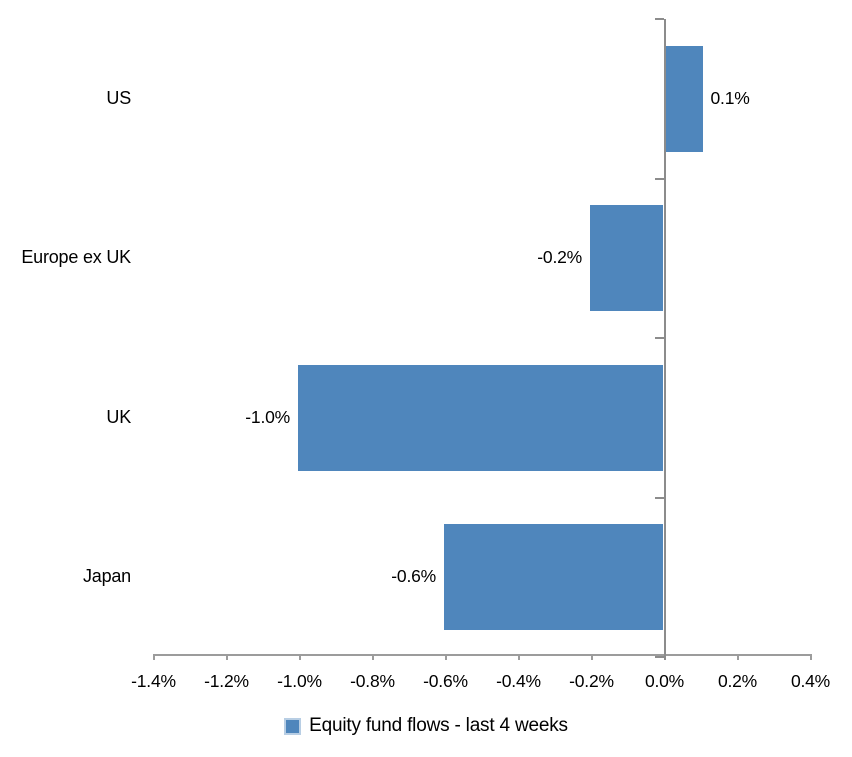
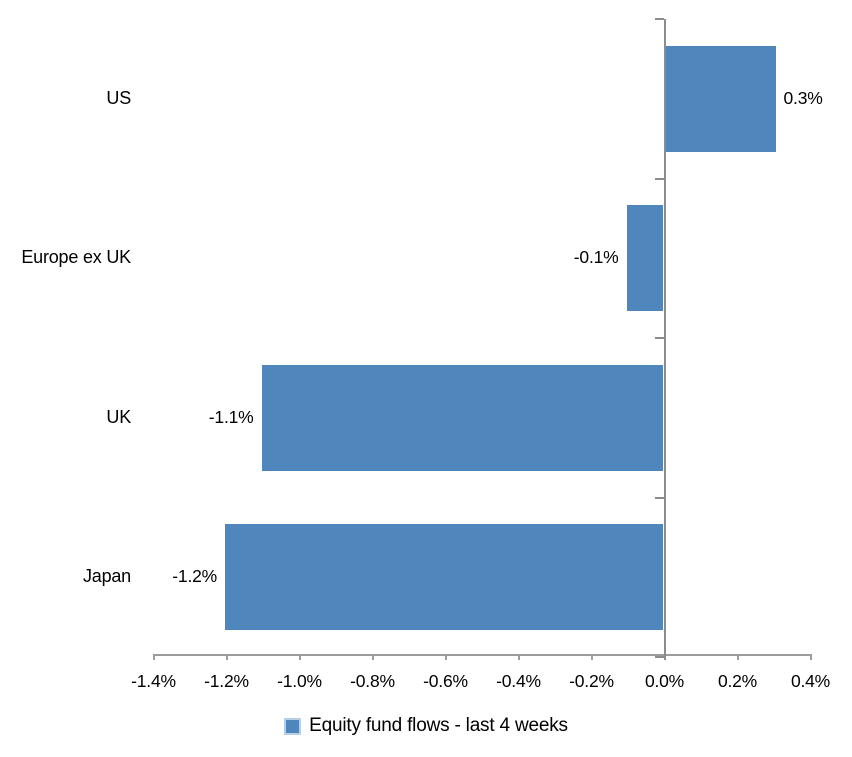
US: 0.1% -> 0.3%
Europe ex UK: -0.2% -> -0.1%
UK: -1.0% -> -1.1%
Japan: -0.6% -> -1.2%
